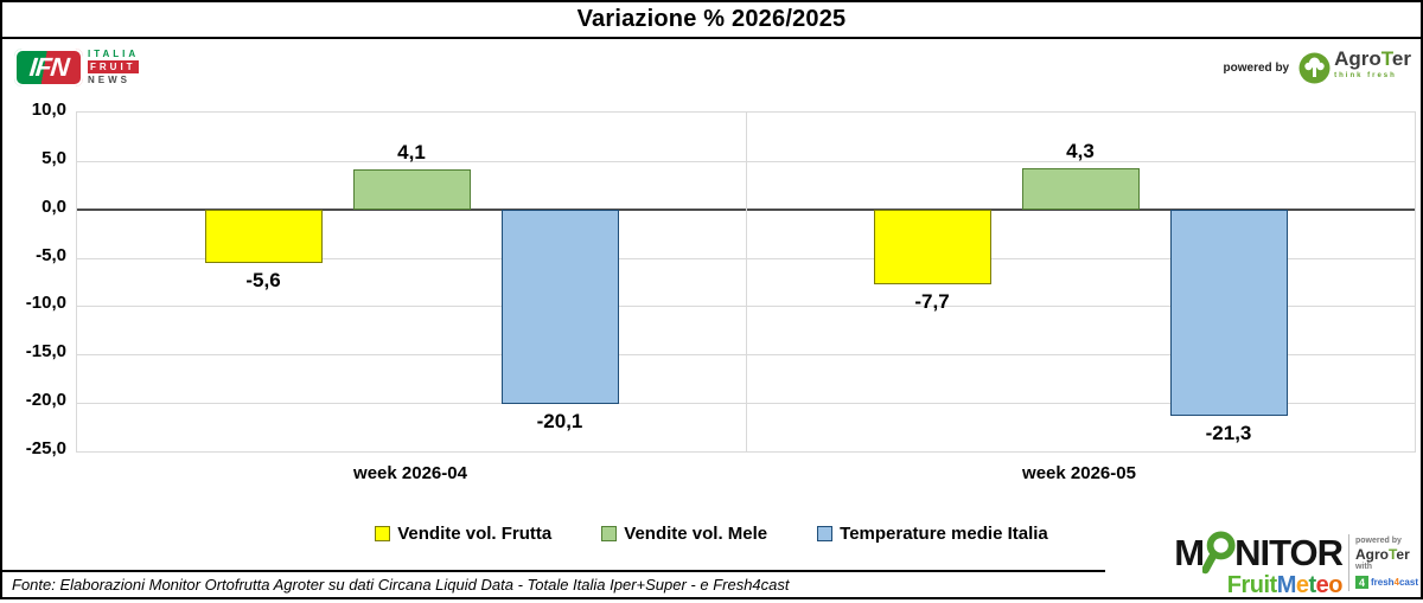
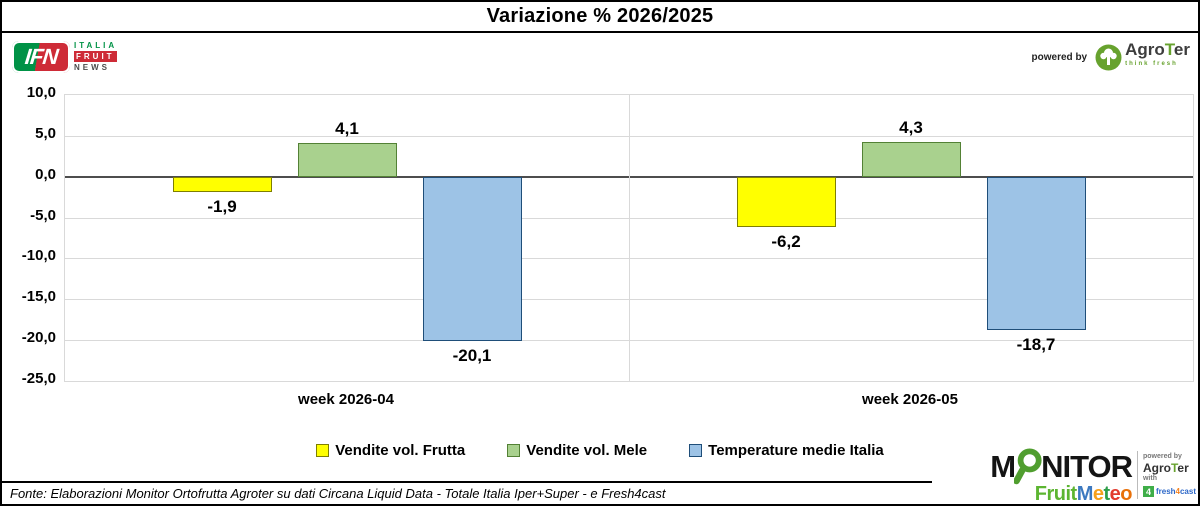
Vendite vol. Frutta/week 2026-04: -5,6 -> -1,9
Vendite vol. Frutta/week 2026-05: -7,7 -> -6,2
Temperature medie Italia/week 2026-05: -21,3 -> -18,7
